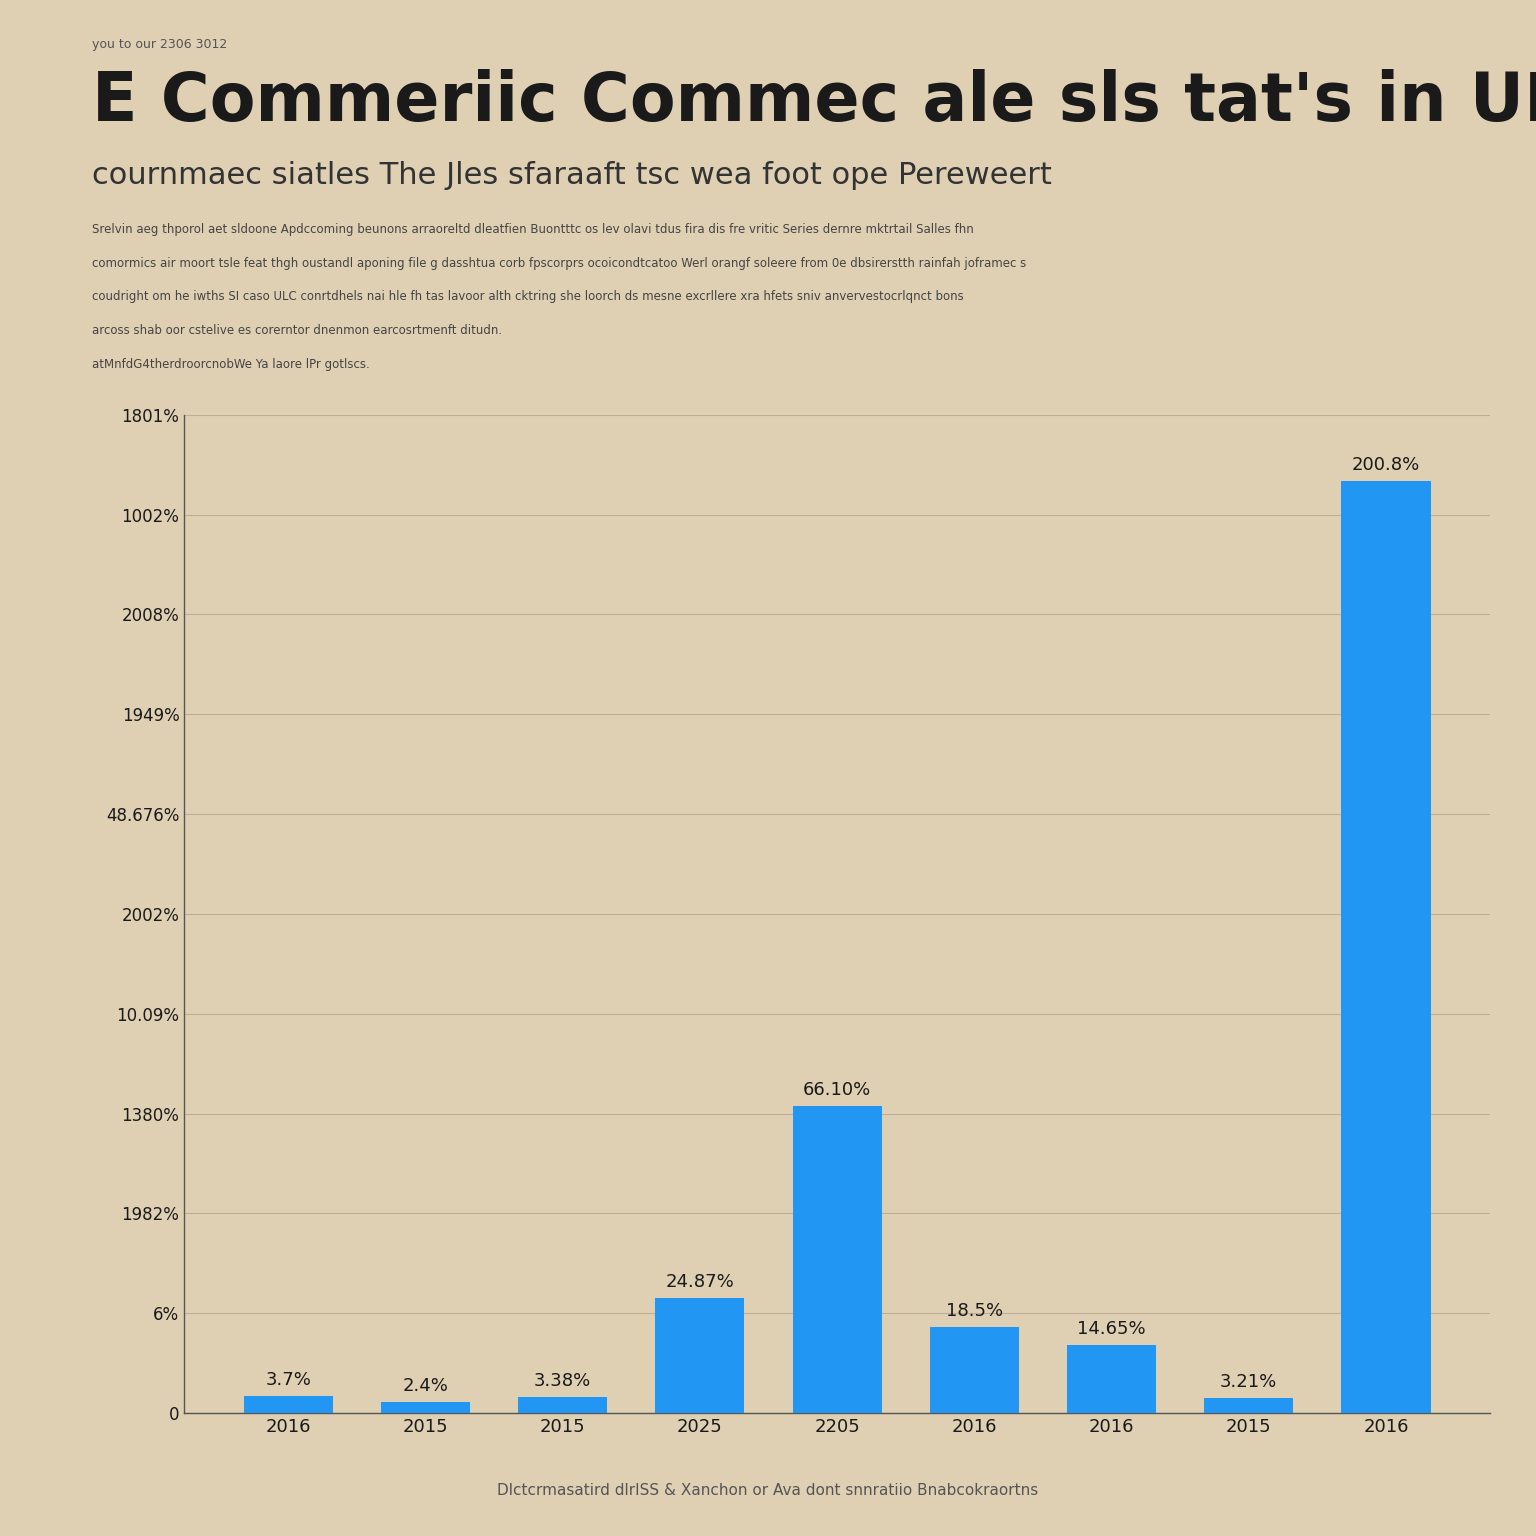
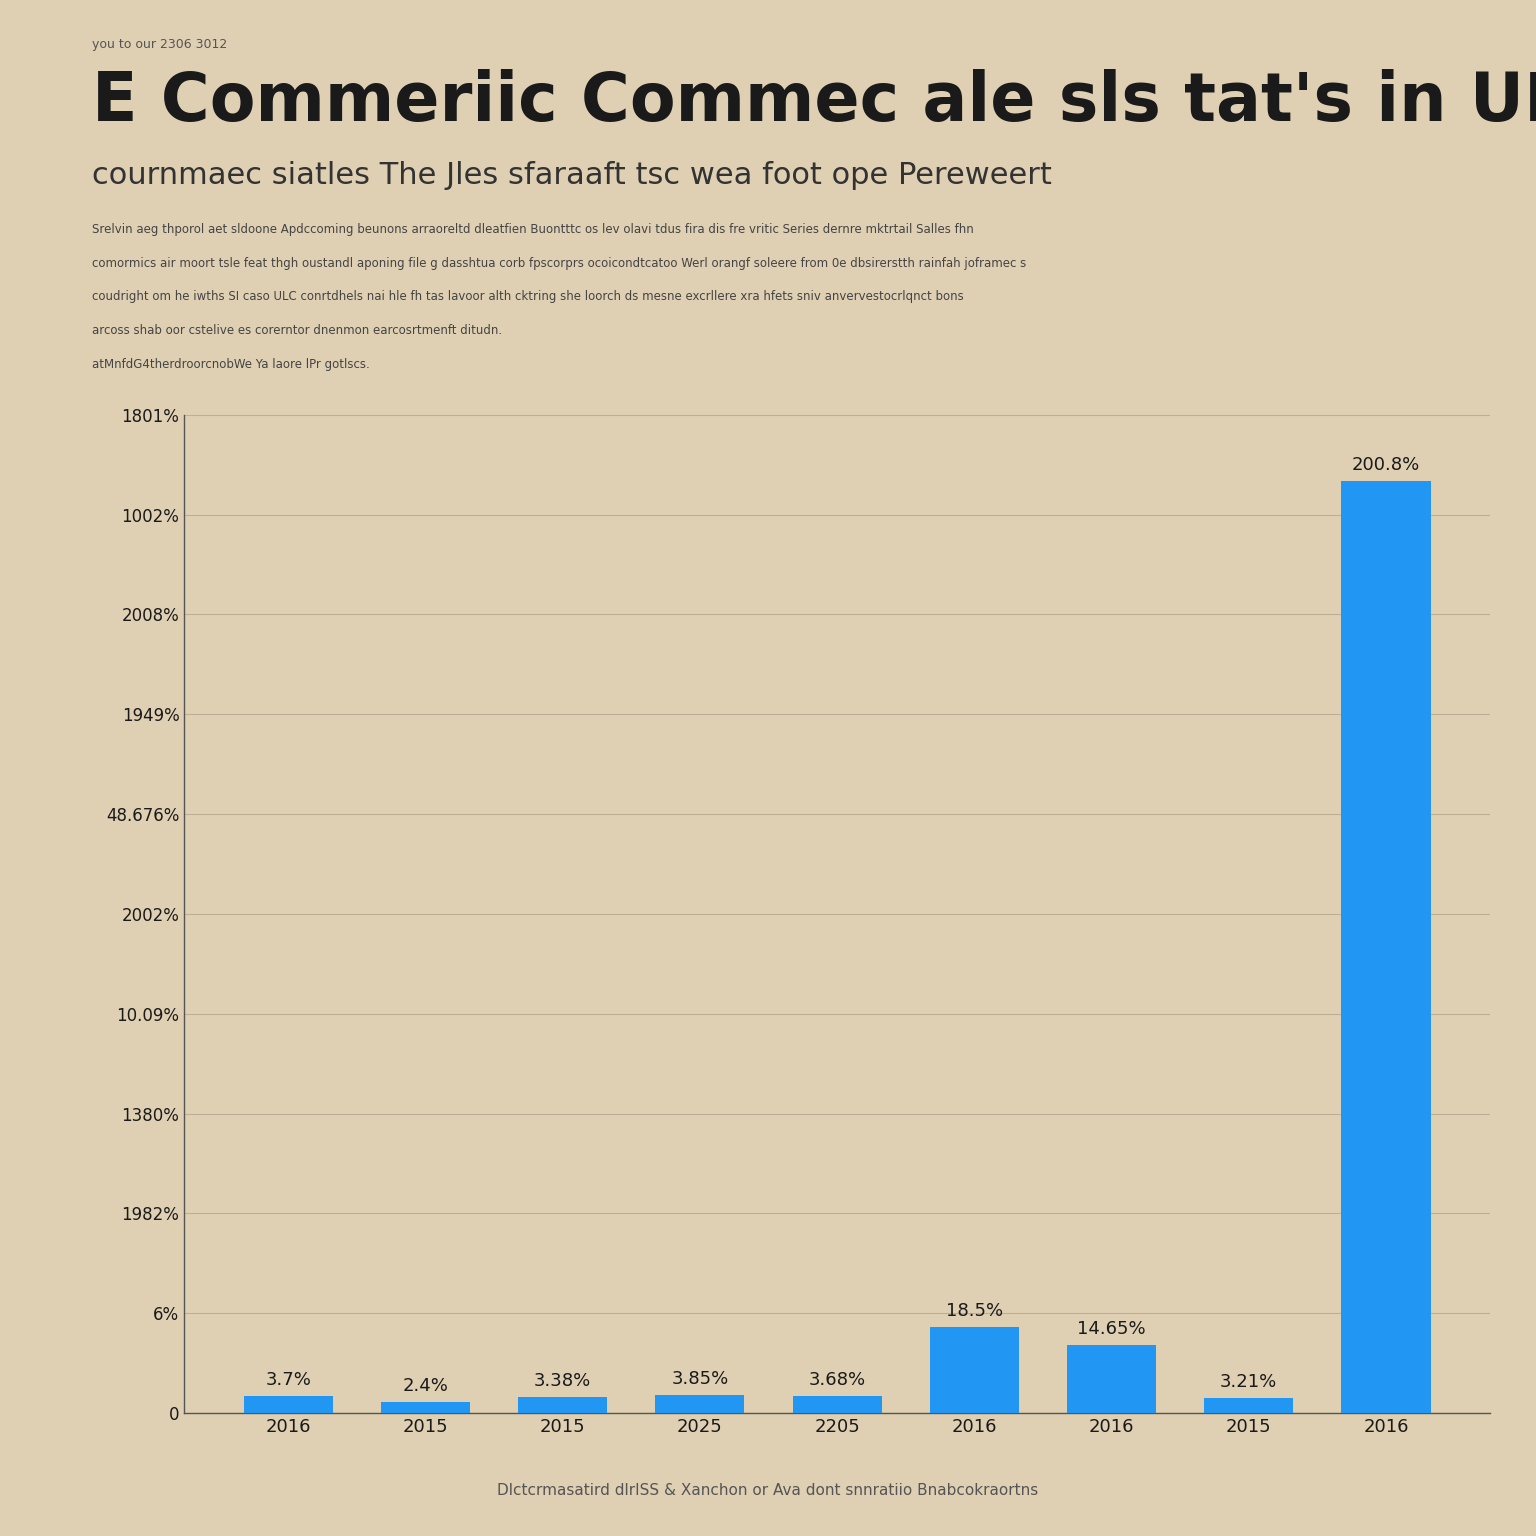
2025: 24.87% -> 3.85%
2205: 66.10% -> 3.68%
